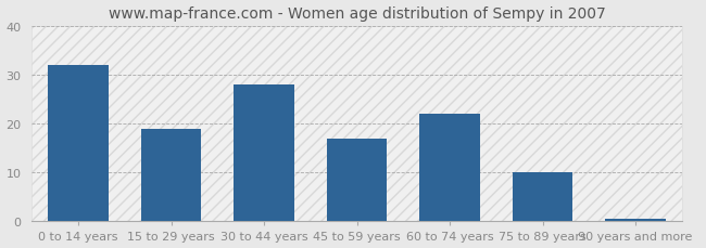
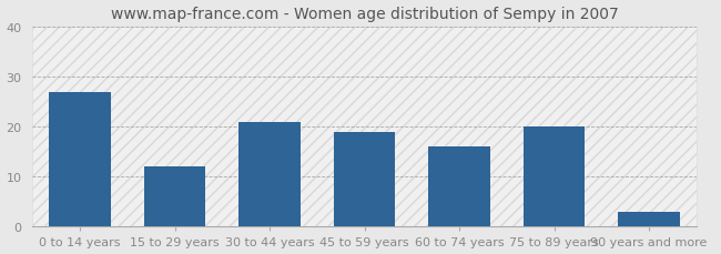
0 to 14 years: 32.0 -> 27.0
15 to 29 years: 19.0 -> 12.0
30 to 44 years: 28.0 -> 21.0
45 to 59 years: 17.0 -> 19.0
60 to 74 years: 22.0 -> 16.0
75 to 89 years: 10.0 -> 20.0
90 years and more: 0.5 -> 3.0
